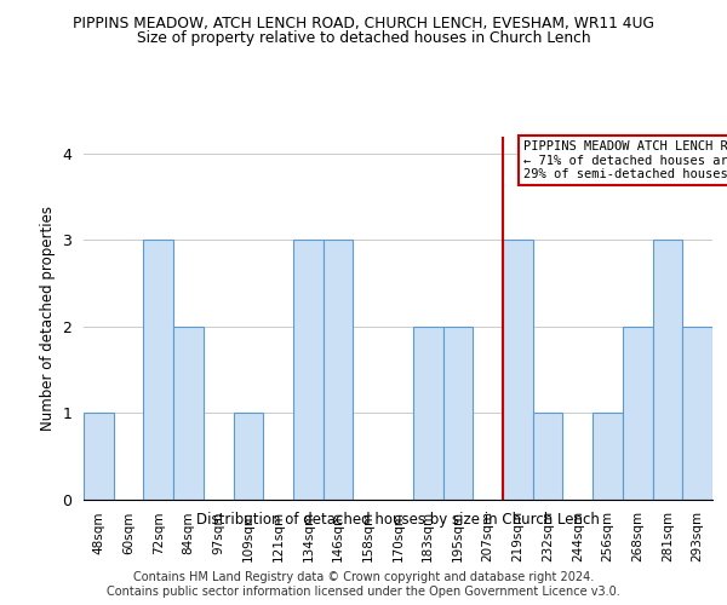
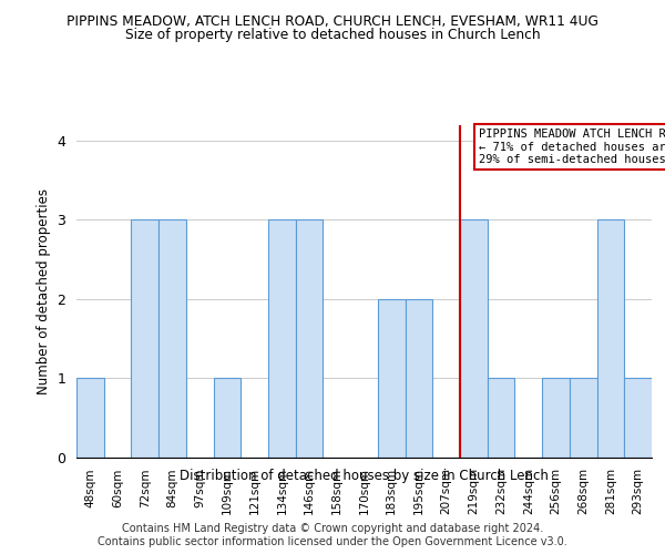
84sqm: 2 -> 3
268sqm: 2 -> 1
293sqm: 2 -> 1
